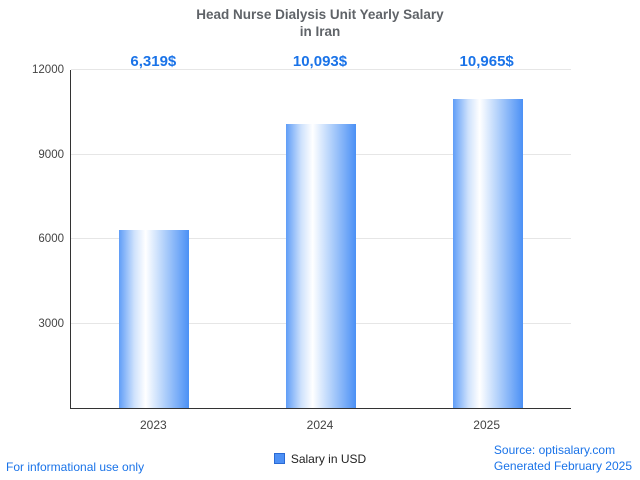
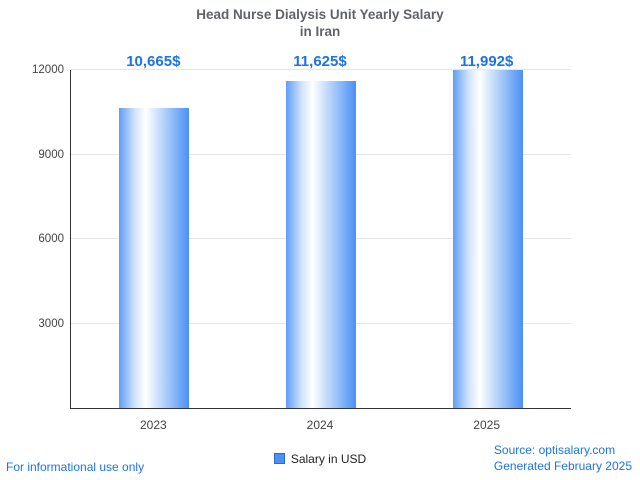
2023: 6,319 -> 10,665
2024: 10,093 -> 11,625
2025: 10,965 -> 11,992
